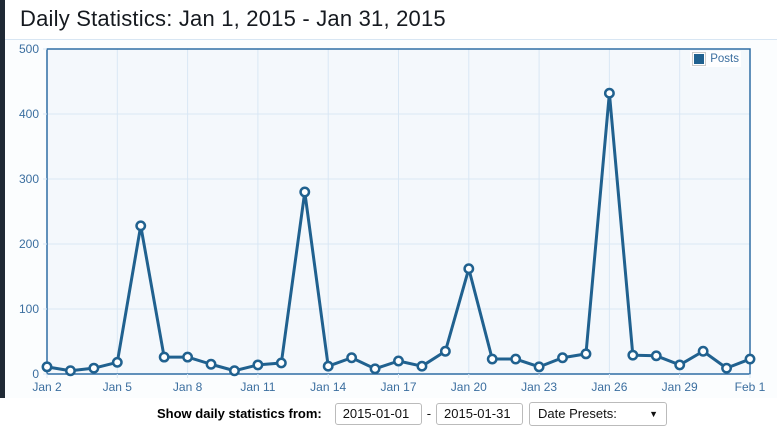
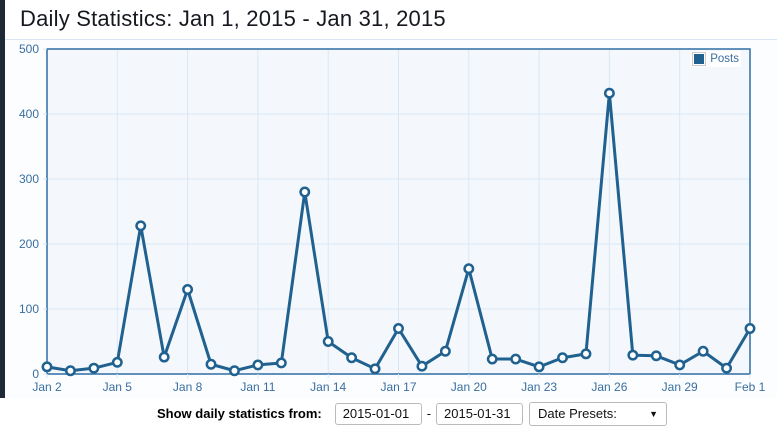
Jan 8: 30 -> 130
Jan 14: 10 -> 50
Jan 17: 20 -> 70
Feb 1: 20 -> 70
